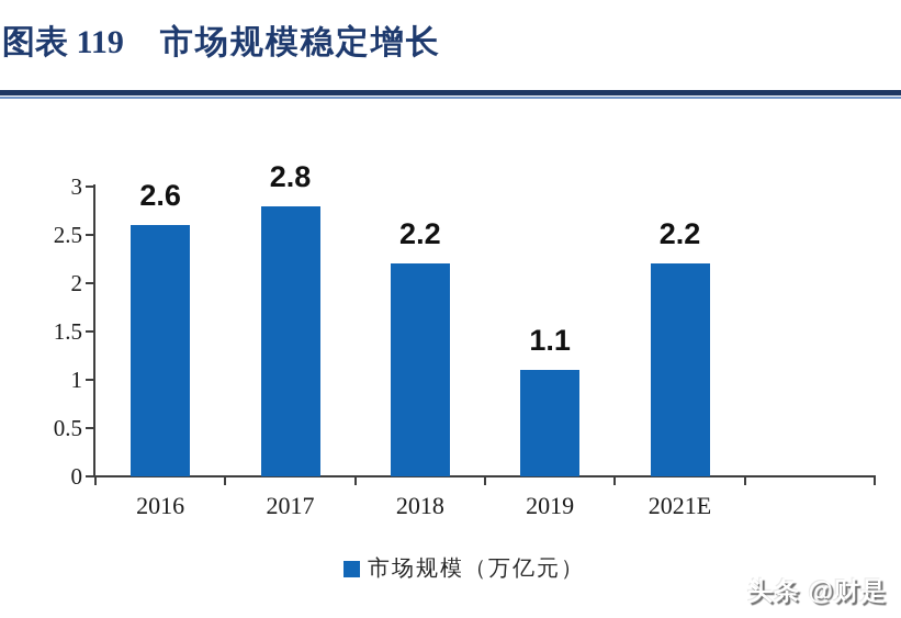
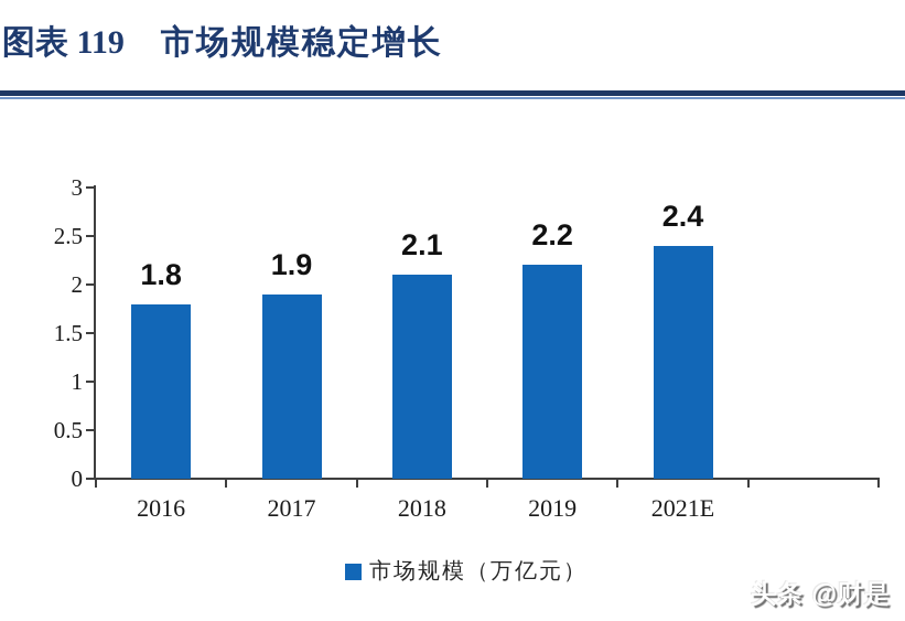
2016: 2.6 -> 1.8
2017: 2.8 -> 1.9
2018: 2.2 -> 2.1
2019: 1.1 -> 2.2
2021E: 2.2 -> 2.4
